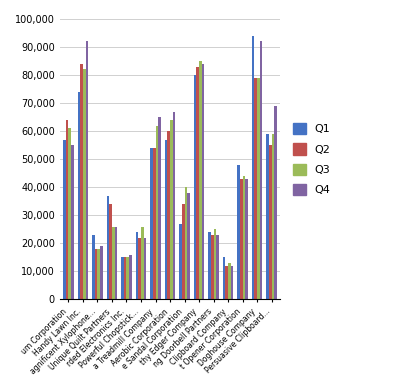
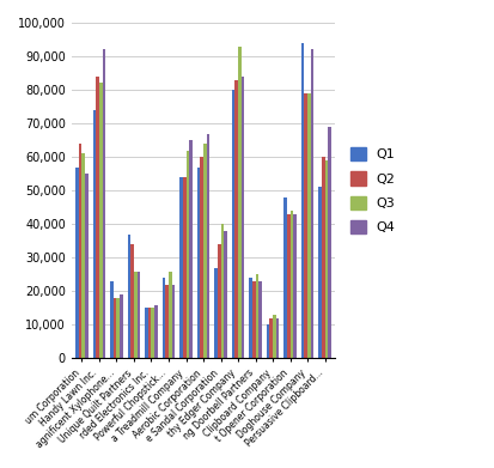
Q3/thy Edger Company: 85,000 -> 93,000
Q1/Clipboard Company: 15,000 -> 10,000
Q1/Persuasive Clipboard...: 59,000 -> 51,000
Q2/Persuasive Clipboard...: 55,000 -> 60,000
